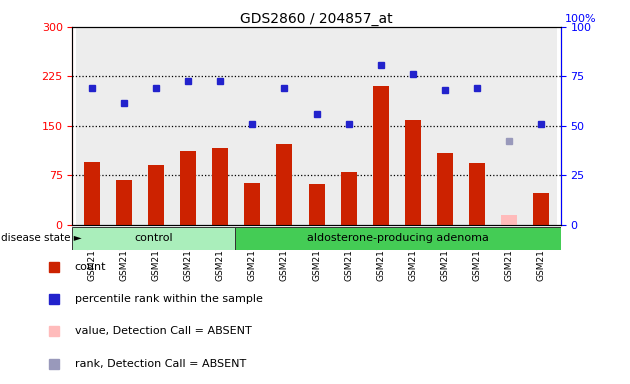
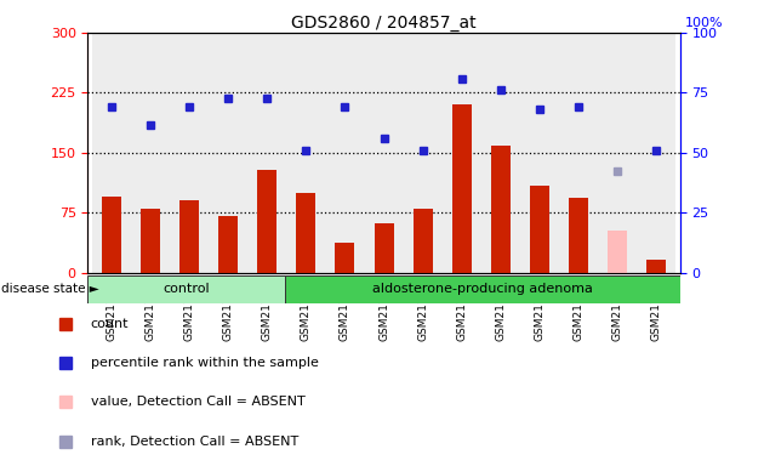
GSM211447: 68 -> 80
GSM211449: 112 -> 70
GSM211450: 117 -> 128
GSM211451: 63 -> 100
GSM211452: 122 -> 38
GSM211459: 15 -> 52
GSM211460: 48 -> 16
